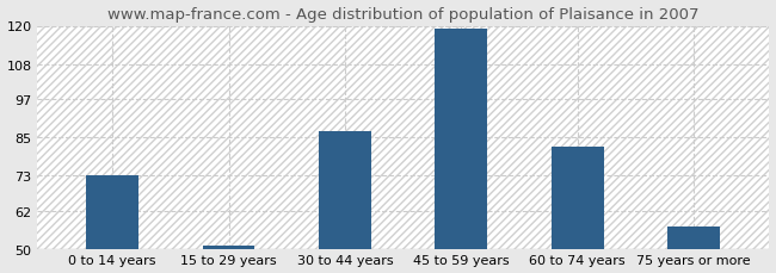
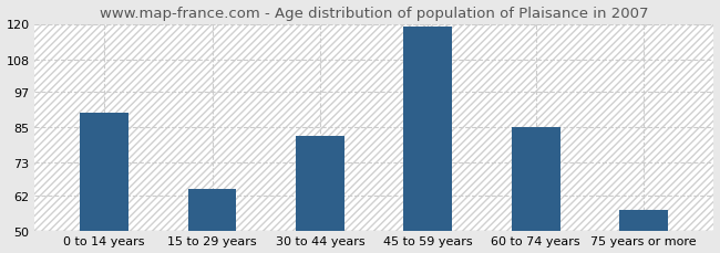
0 to 14 years: 73 -> 90
15 to 29 years: 51 -> 64
30 to 44 years: 87 -> 82
60 to 74 years: 82 -> 85
